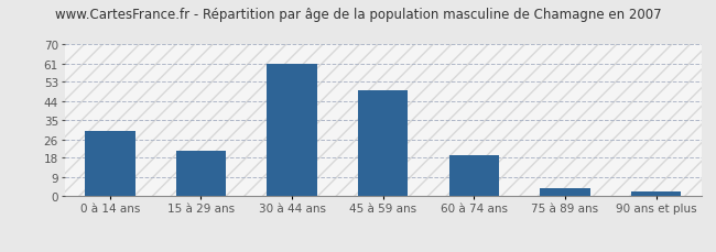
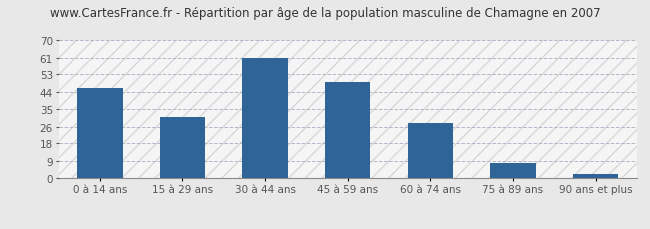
0 à 14 ans: 30 -> 46
15 à 29 ans: 21 -> 31
60 à 74 ans: 19 -> 28
75 à 89 ans: 4 -> 8
